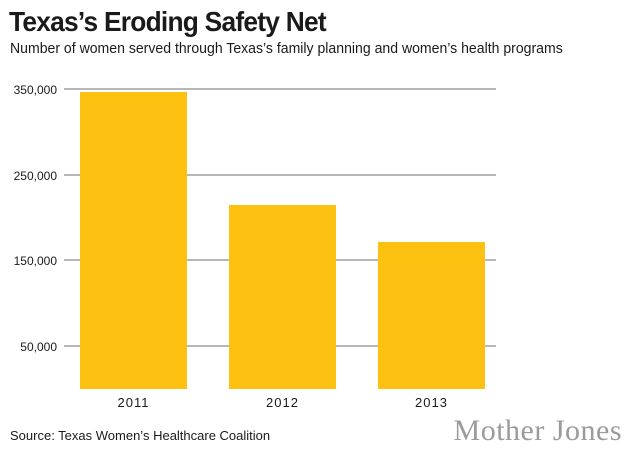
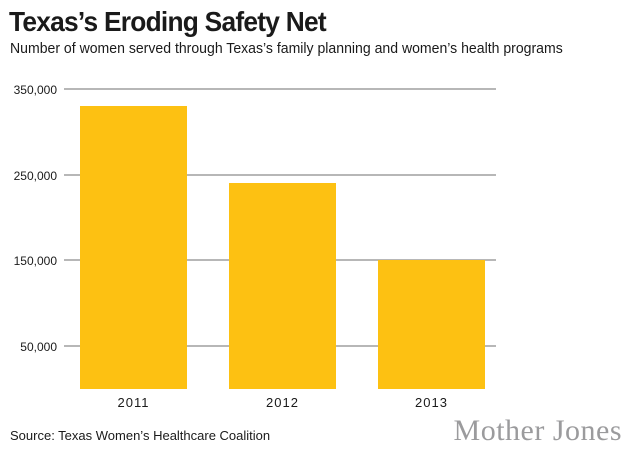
2011: 350000 -> 330000
2012: 220000 -> 240000
2013: 170000 -> 150000
